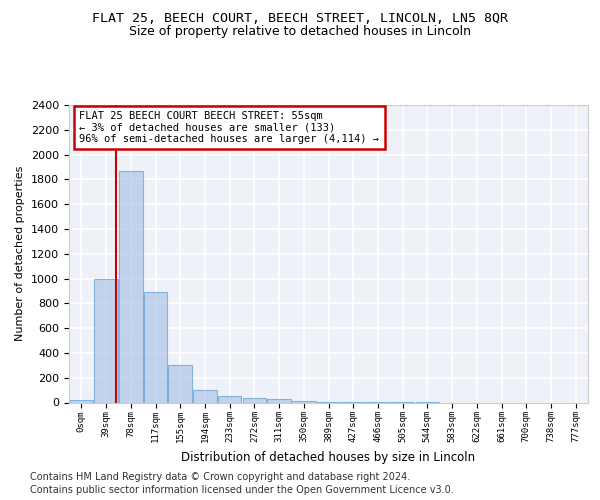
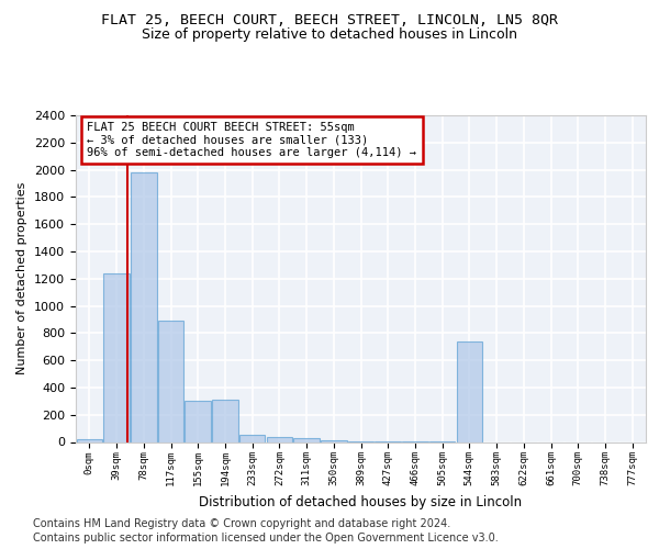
39sqm: 1000 -> 1240
78sqm: 1870 -> 1980
194sqm: 100 -> 310
544sqm: 0 -> 740
